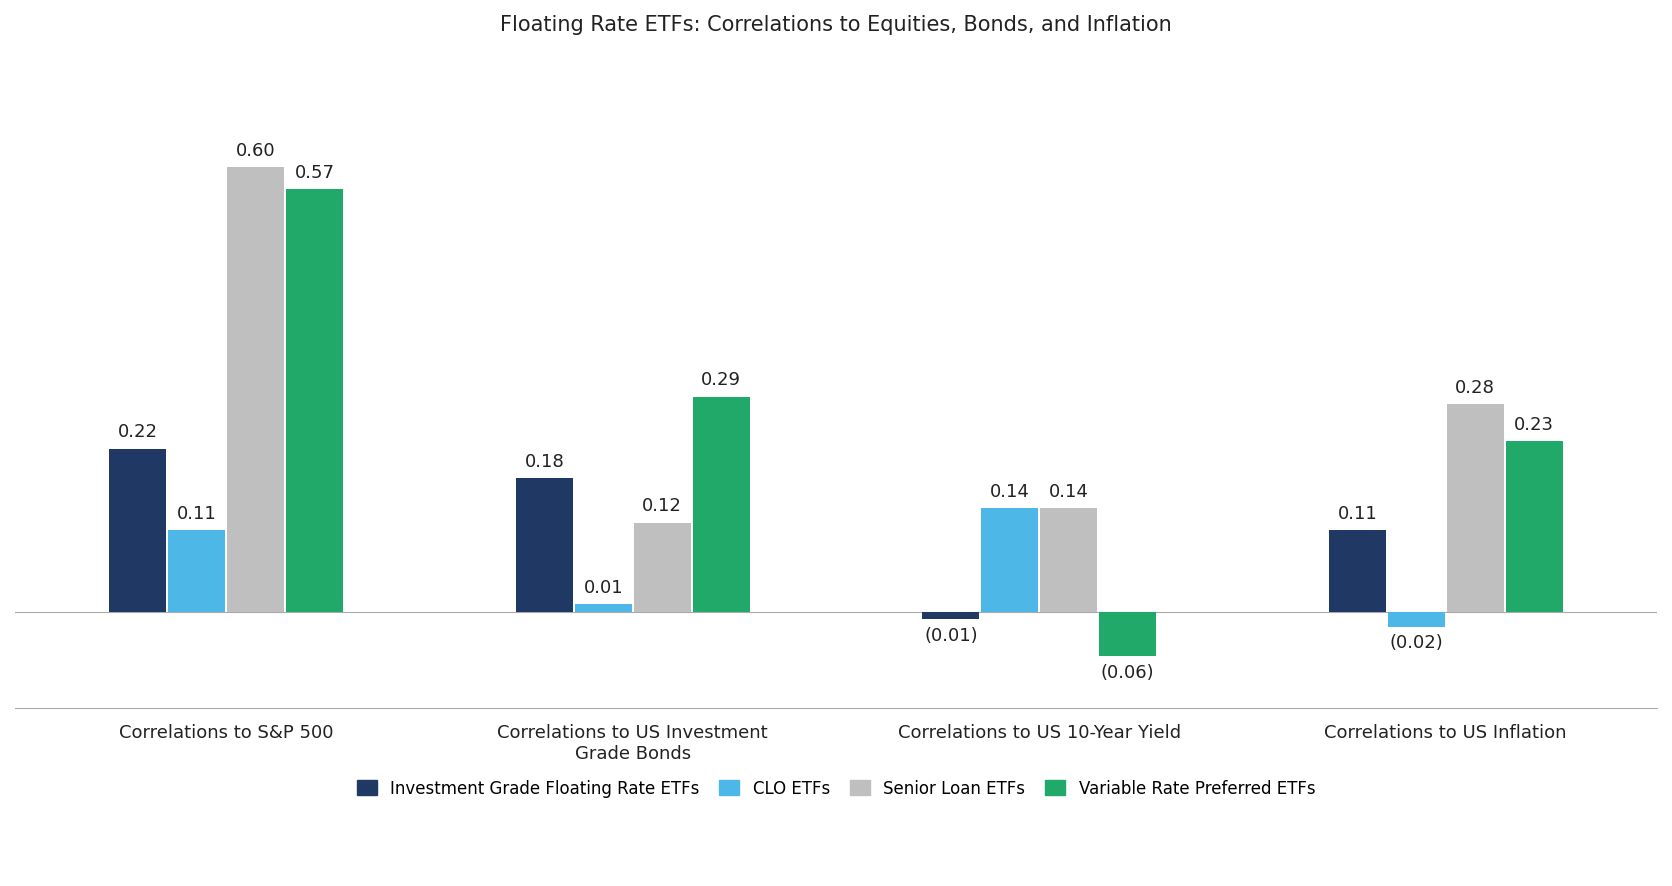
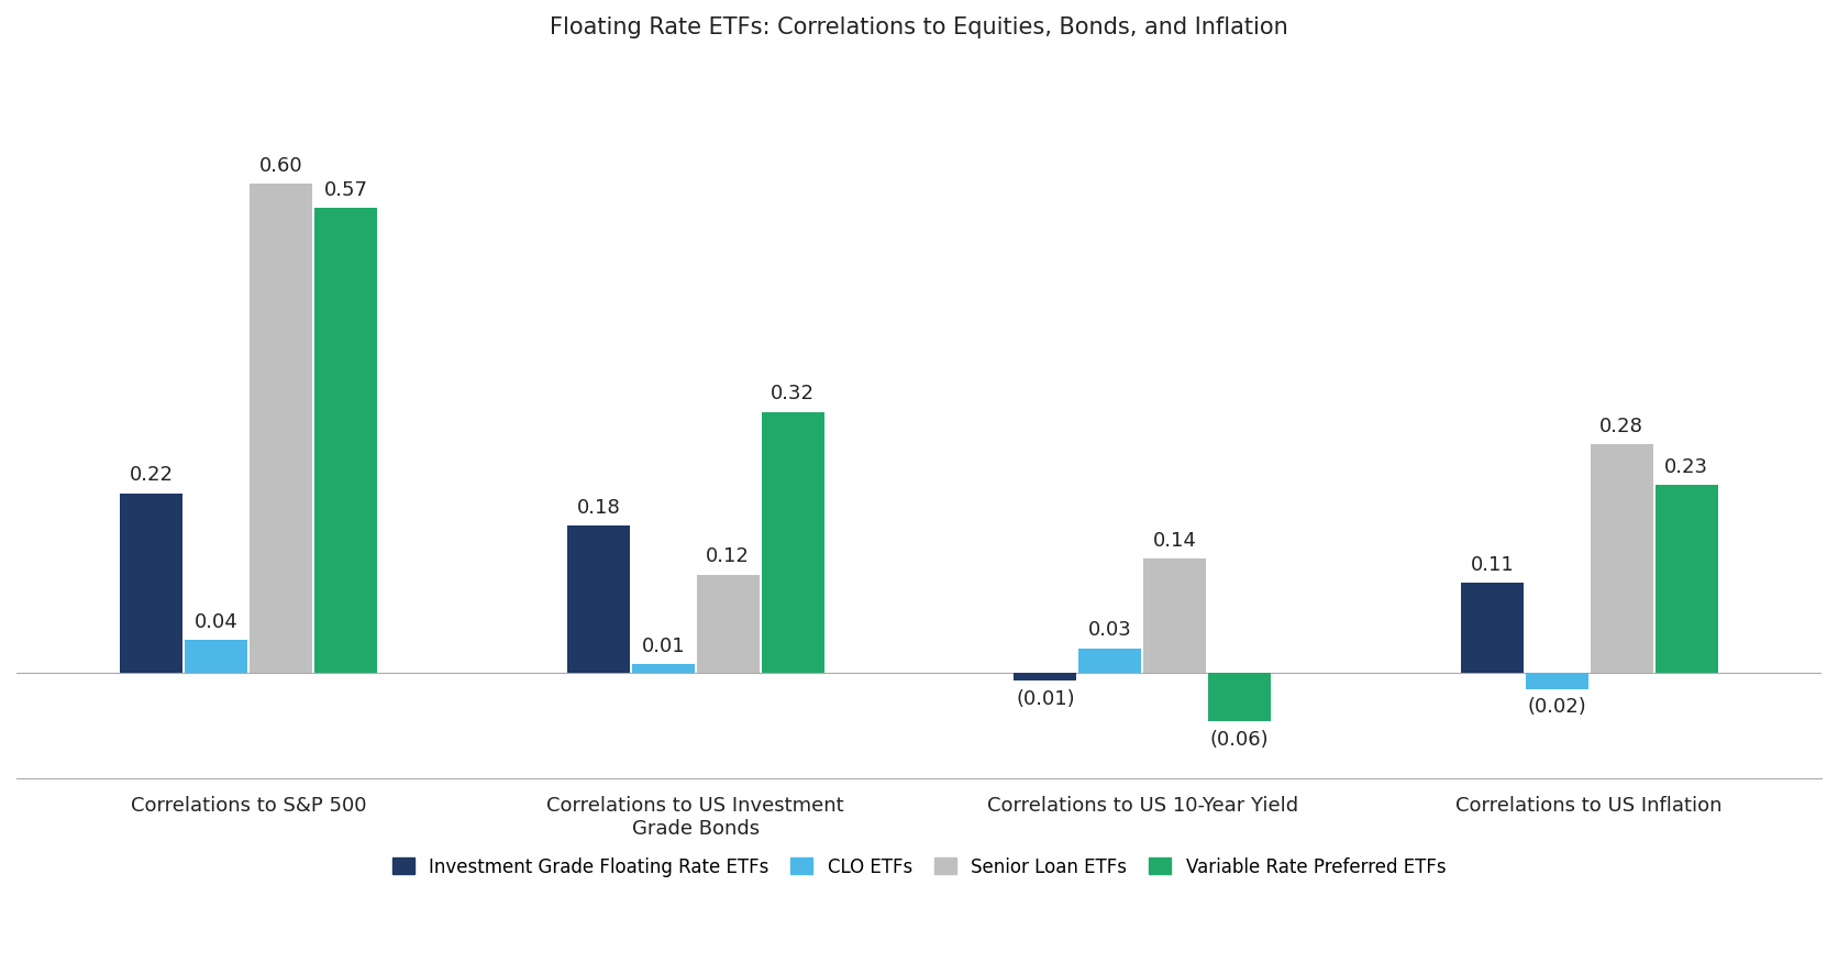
CLO ETFs/Correlations to S&P 500: 0.11 -> 0.04
Variable Rate Preferred ETFs/Correlations to US Investment Grade Bonds: 0.29 -> 0.32
CLO ETFs/Correlations to US 10-Year Yield: 0.14 -> 0.03
